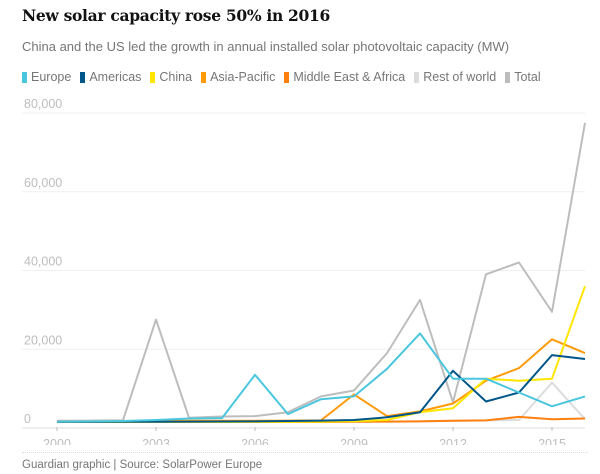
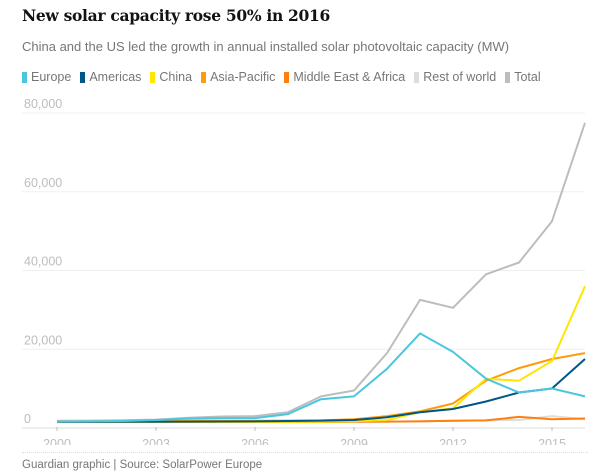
Total/2003: 26000 -> 1000
Europe/2006: 12000 -> 1000
Asia-Pacific/2009: 7000 -> 1000
Europe/2012: 11000 -> 18000
Americas/2012: 13000 -> 3000
Total/2012: 5000 -> 29000
Europe/2015: 4000 -> 8000
Americas/2015: 17000 -> 8000
China/2015: 11000 -> 16000
Asia-Pacific/2015: 21000 -> 16000
Rest of world/2015: 10000 -> 2000
Total/2015: 28000 -> 51000
